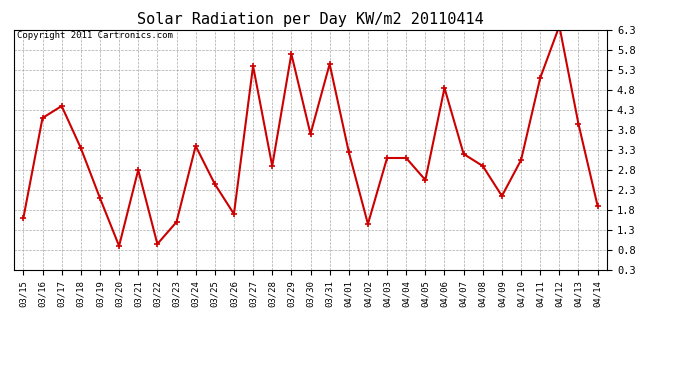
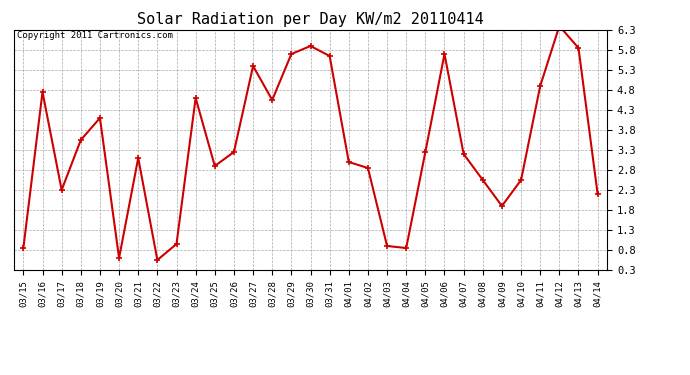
03/15: 1.60 -> 0.85
03/16: 4.10 -> 4.75
03/17: 4.40 -> 2.30
03/18: 3.35 -> 3.55
03/19: 2.10 -> 4.10
03/20: 0.90 -> 0.60
03/21: 2.80 -> 3.10
03/22: 0.95 -> 0.55
03/23: 1.50 -> 0.95
03/24: 3.40 -> 4.60
03/25: 2.45 -> 2.90
03/26: 1.70 -> 3.25
03/28: 2.90 -> 4.55
03/30: 3.70 -> 5.90
03/31: 5.45 -> 5.65
04/01: 3.25 -> 3.00
04/02: 1.45 -> 2.85
04/03: 3.10 -> 0.90
04/04: 3.10 -> 0.85
04/05: 2.55 -> 3.25
04/06: 4.85 -> 5.70
04/08: 2.90 -> 2.55
04/09: 2.15 -> 1.90
04/10: 3.05 -> 2.55
04/11: 5.10 -> 4.90
04/13: 3.95 -> 5.85
04/14: 1.90 -> 2.20
